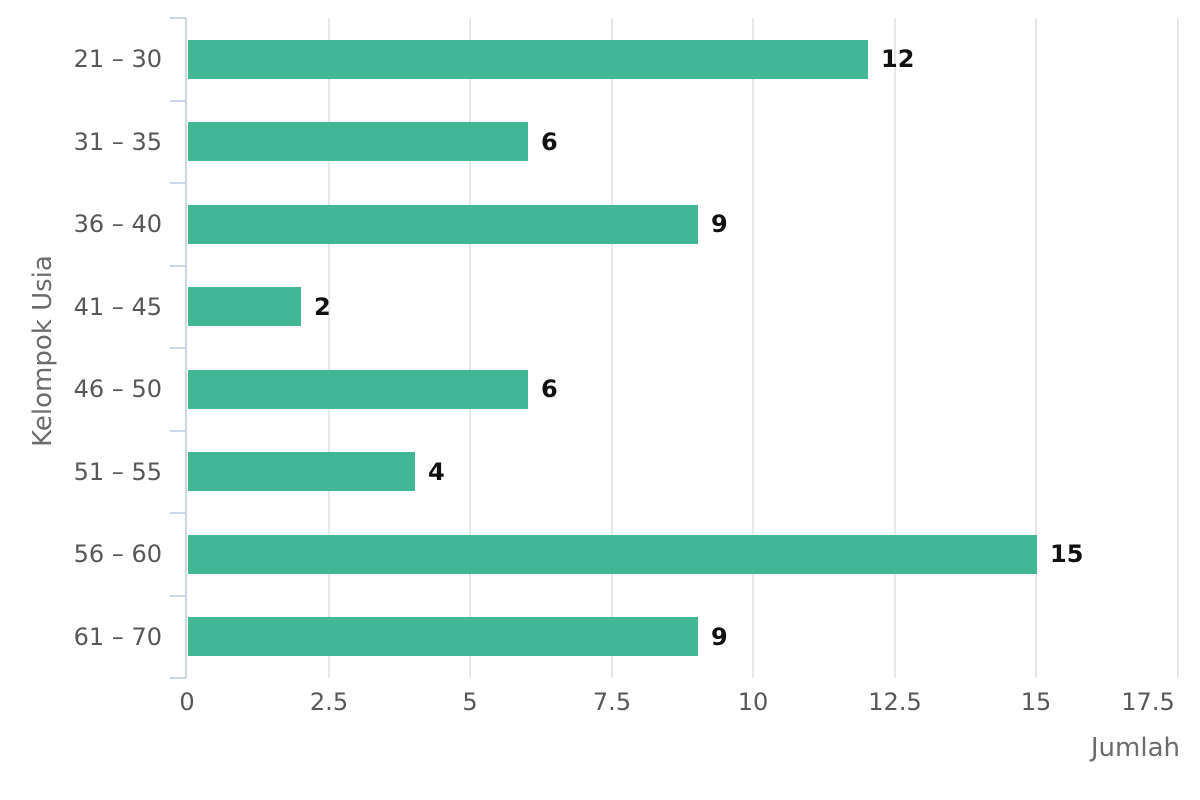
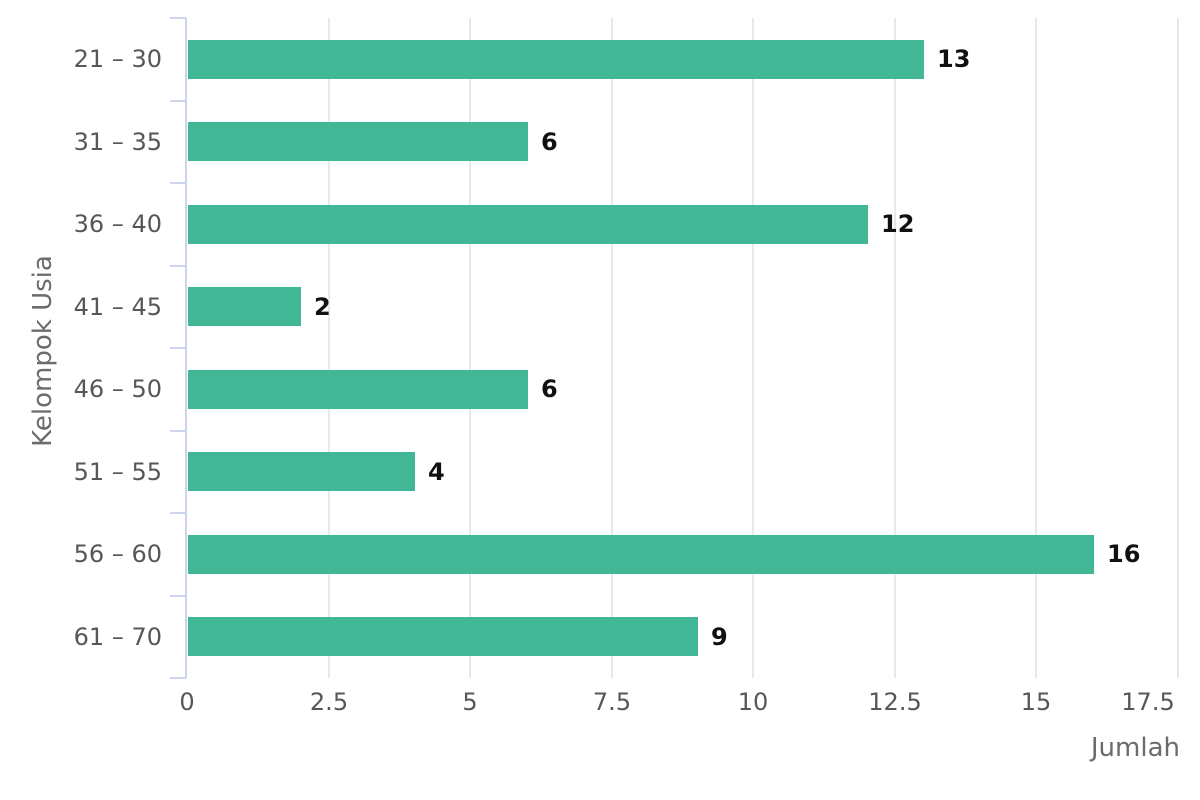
21 – 30: 12 -> 13
36 – 40: 9 -> 12
56 – 60: 15 -> 16
